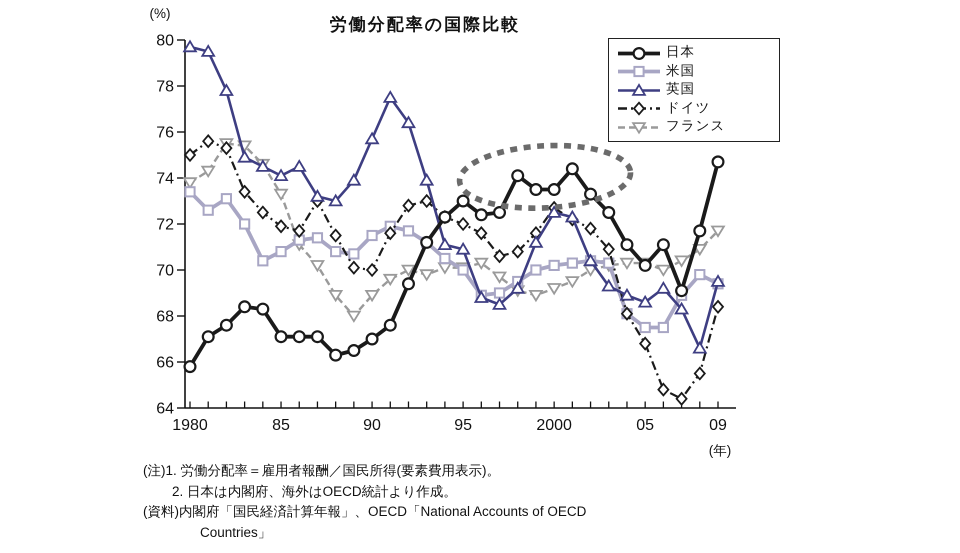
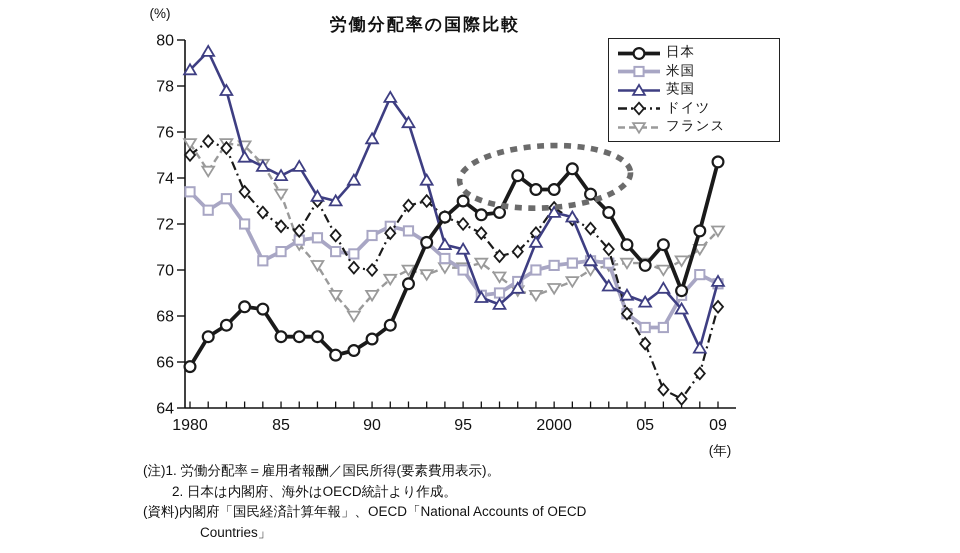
英国/1980: 79.7 -> 78.7
フランス/1980: 73.8 -> 75.5
